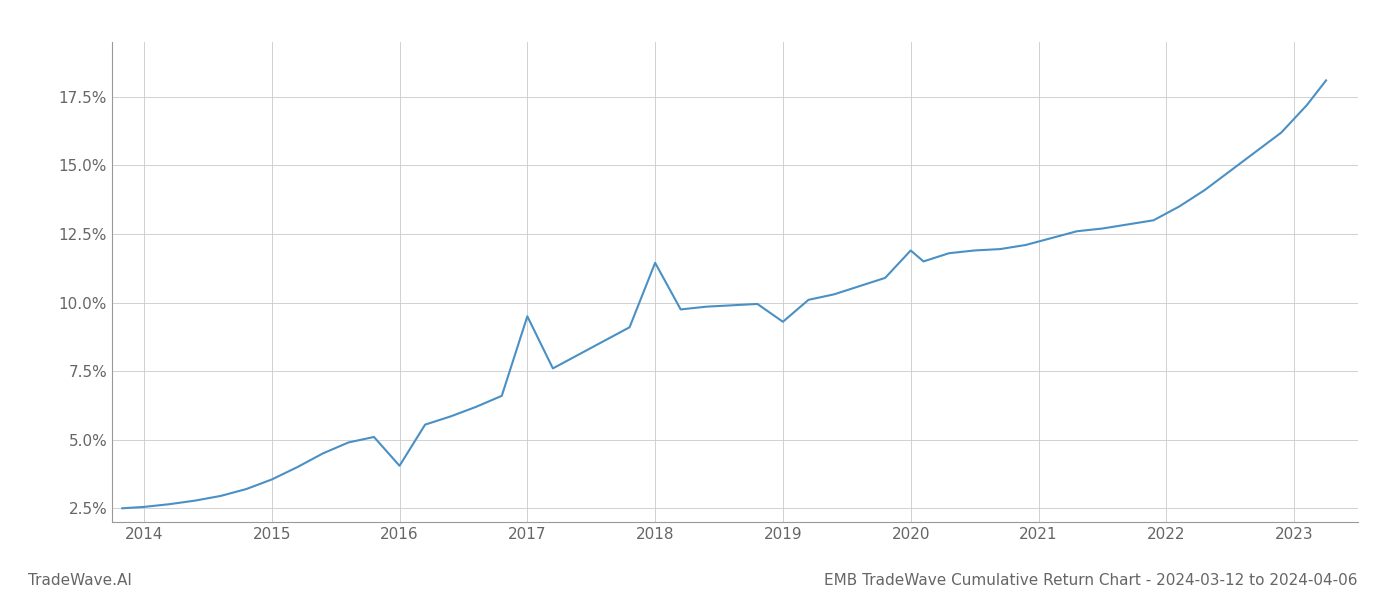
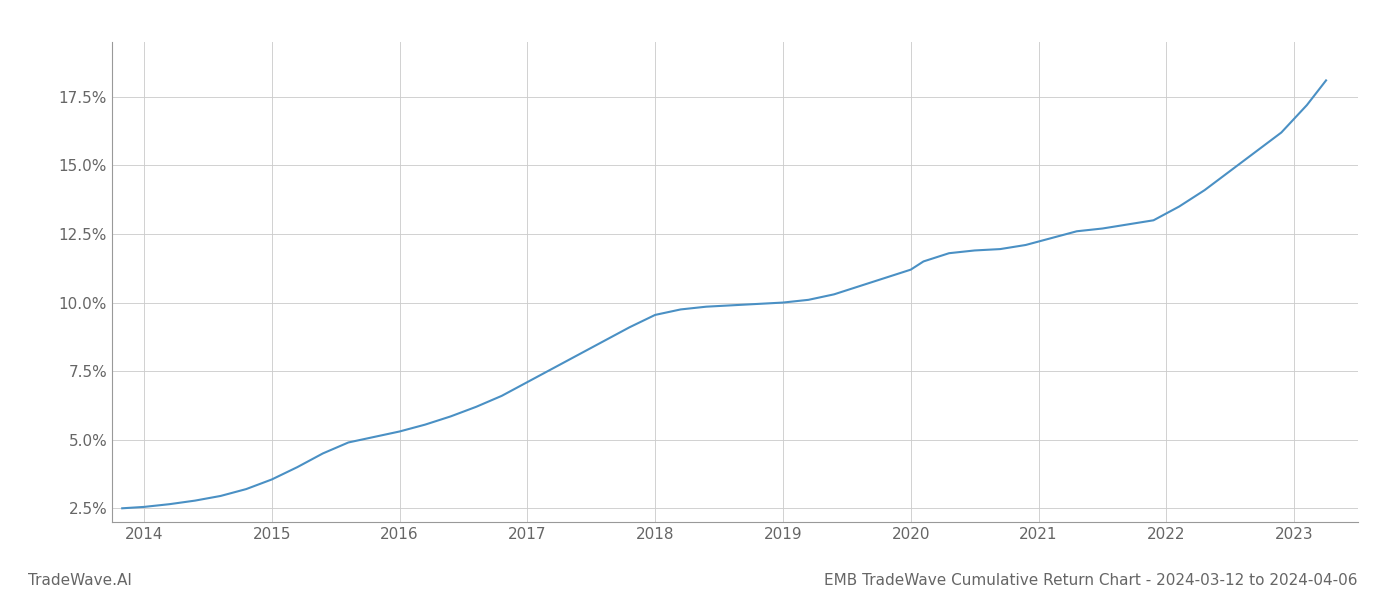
2016: 4.05% -> 5.30%
2017: 9.50% -> 7.10%
2018: 11.45% -> 9.55%
2019: 9.30% -> 10.00%
2020: 11.90% -> 11.20%
